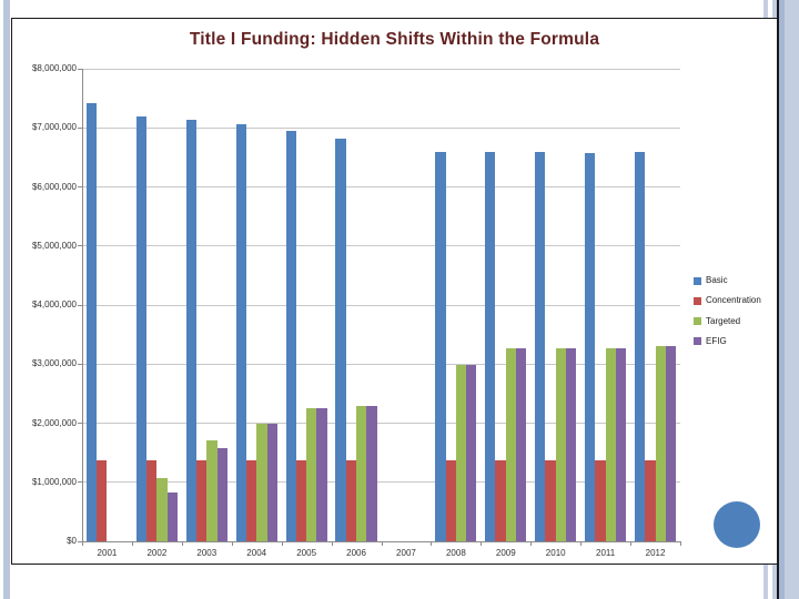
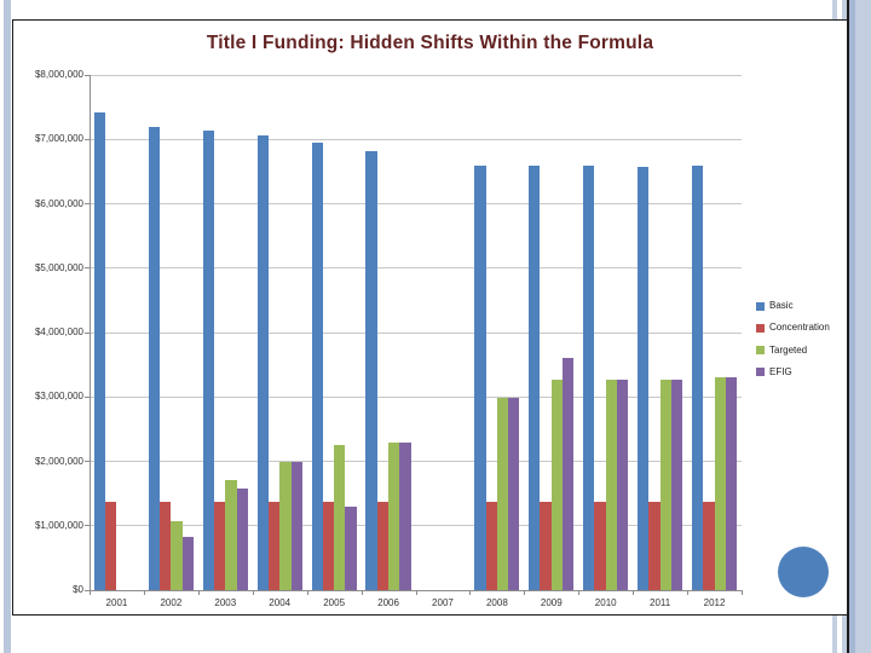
EFIG/2005: $2200000 -> $1300000
EFIG/2009: $3300000 -> $3600000
